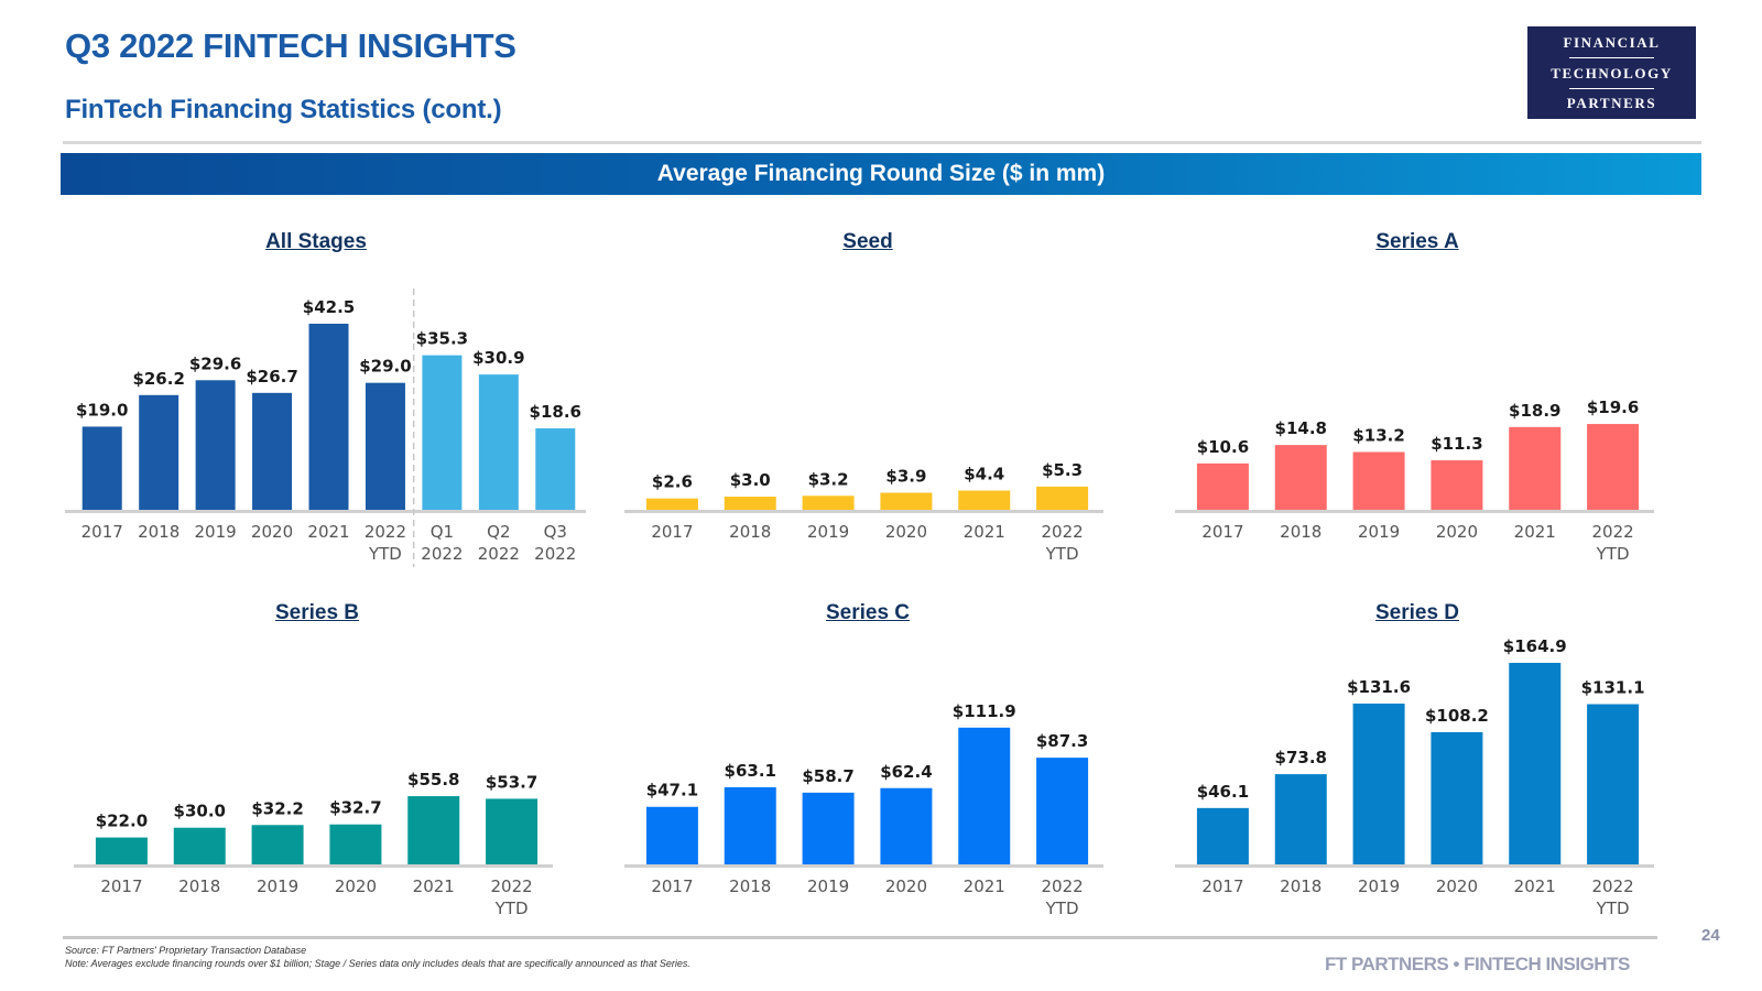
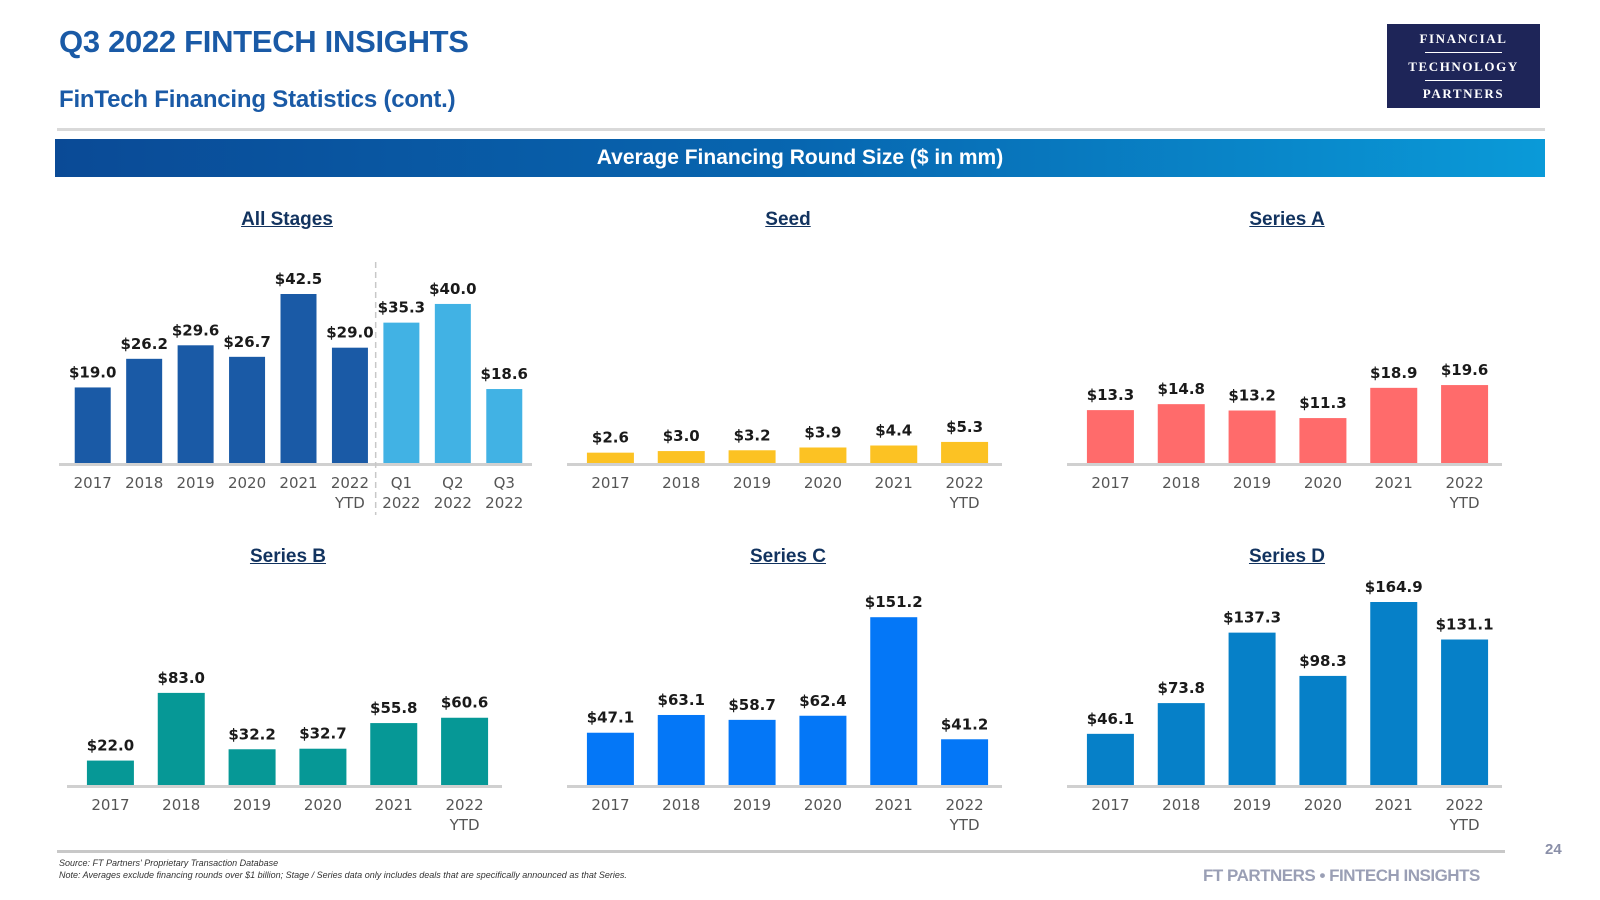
All Stages/Q2 2022: $30.9 -> $40.0
Series A/2017: $10.6 -> $13.3
Series B/2018: $30.0 -> $83.0
Series B/2022 YTD: $53.7 -> $60.6
Series C/2021: $111.9 -> $151.2
Series C/2022 YTD: $87.3 -> $41.2
Series D/2019: $131.6 -> $137.3
Series D/2020: $108.2 -> $98.3
